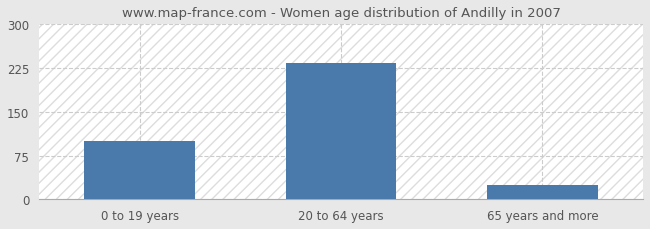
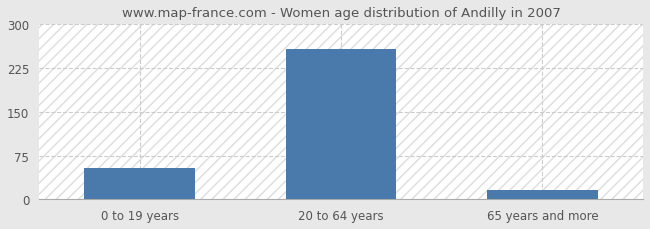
0 to 19 years: 100 -> 54
20 to 64 years: 233 -> 258
65 years and more: 25 -> 16
